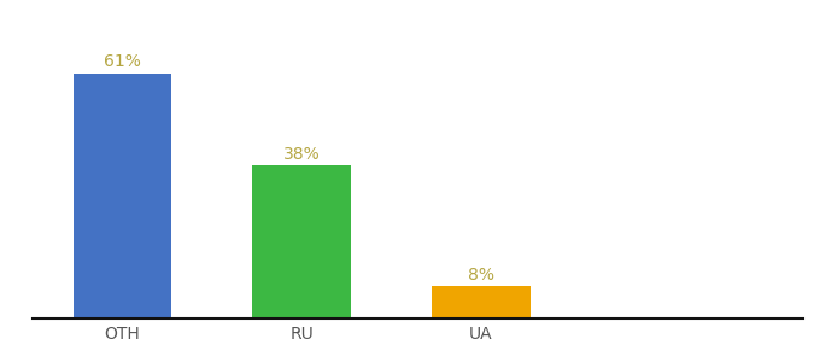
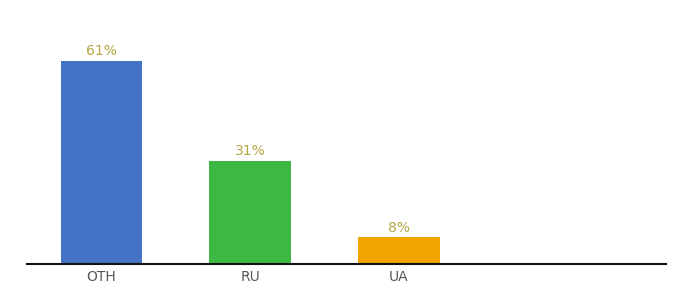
RU: 38% -> 31%
